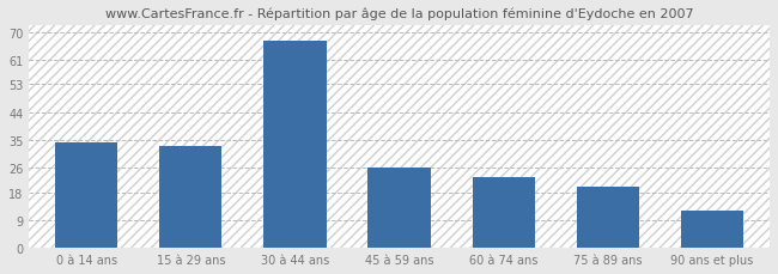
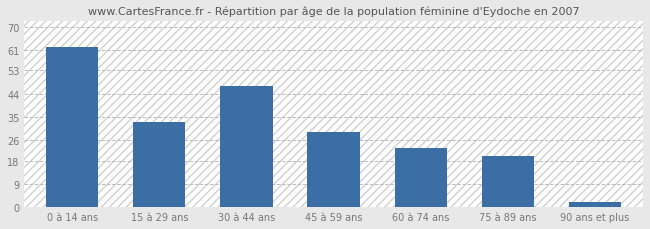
0 à 14 ans: 34 -> 62
30 à 44 ans: 67 -> 47
45 à 59 ans: 26 -> 29
90 ans et plus: 12 -> 2
